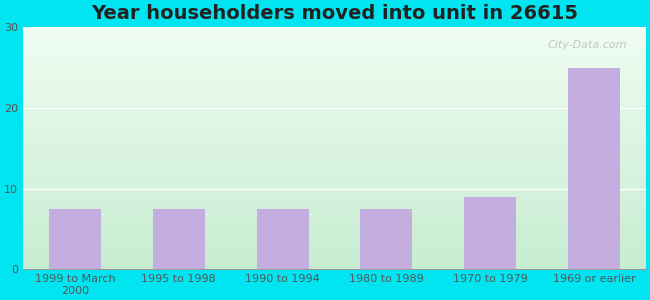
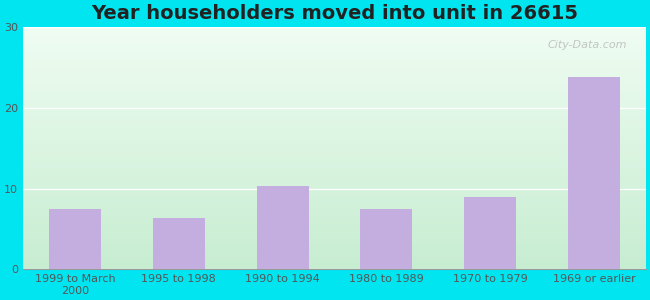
1995 to 1998: 7.5 -> 6.4
1990 to 1994: 7.5 -> 10.4
1969 or earlier: 25.0 -> 23.8
